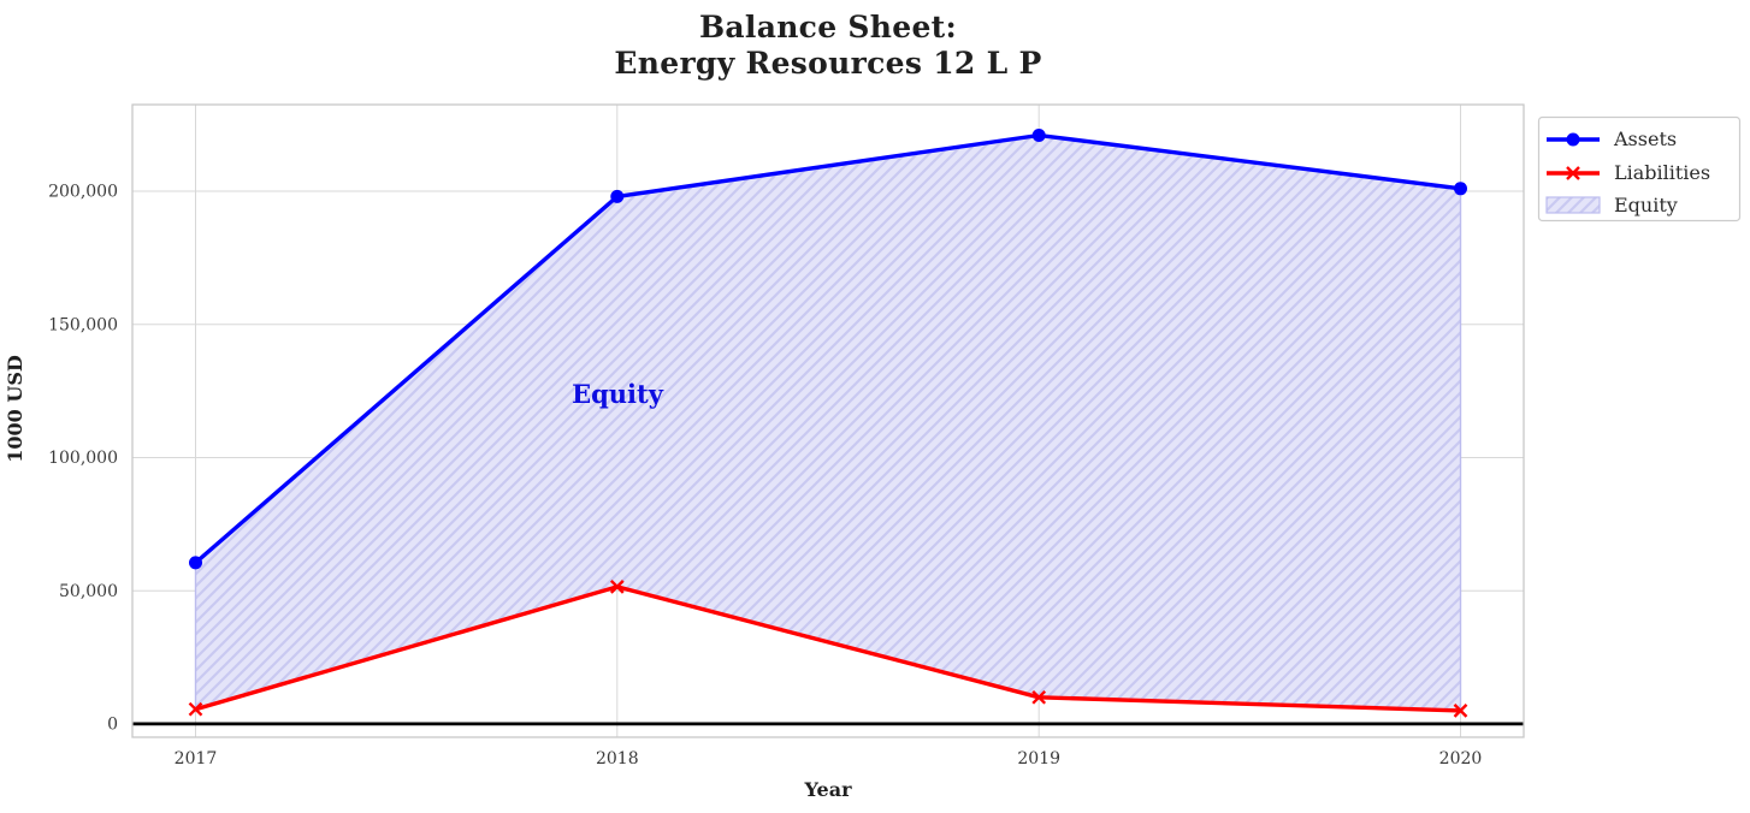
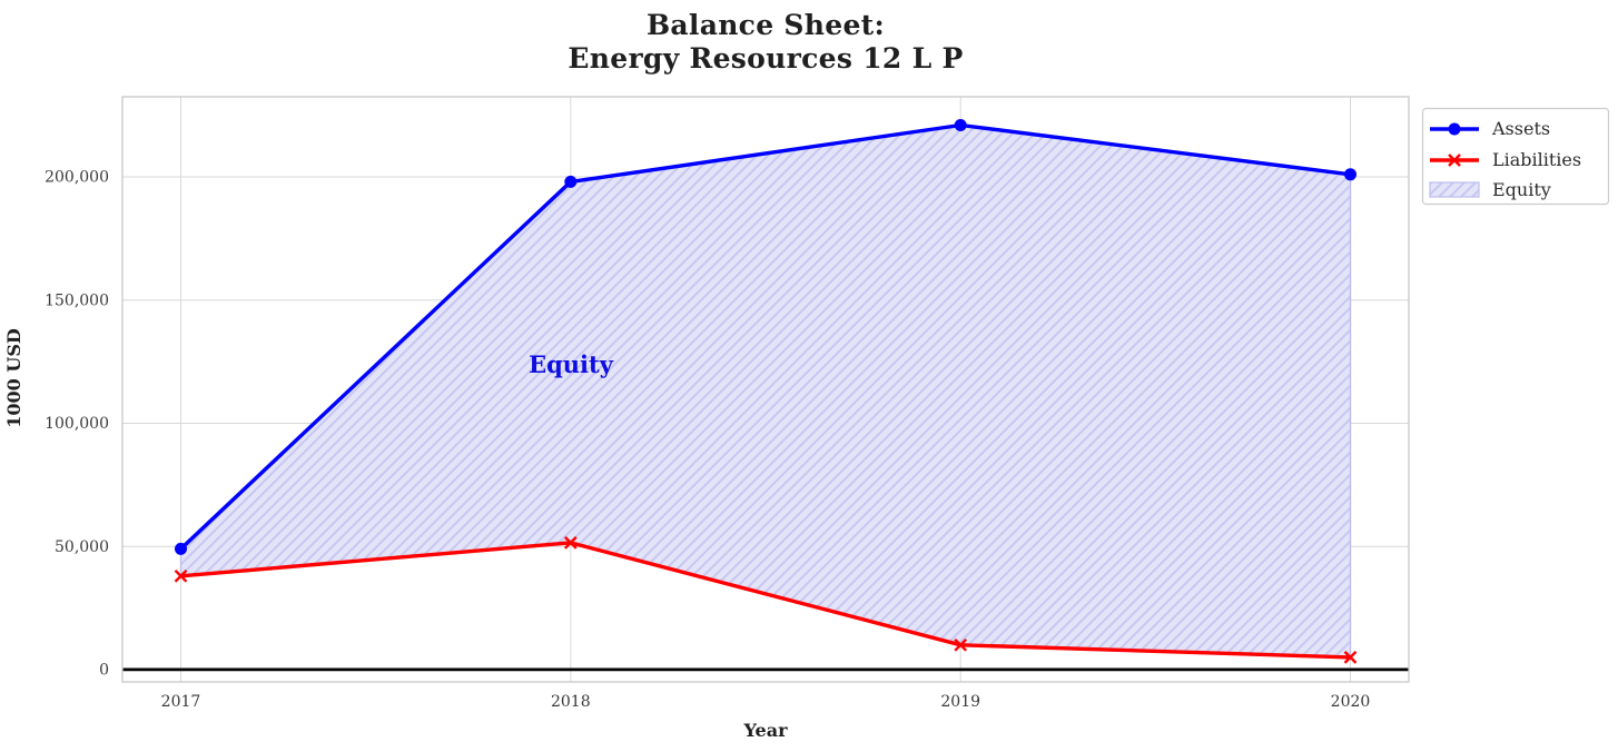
Assets/2017: 60000 -> 49000
Liabilities/2017: 6000 -> 38000
